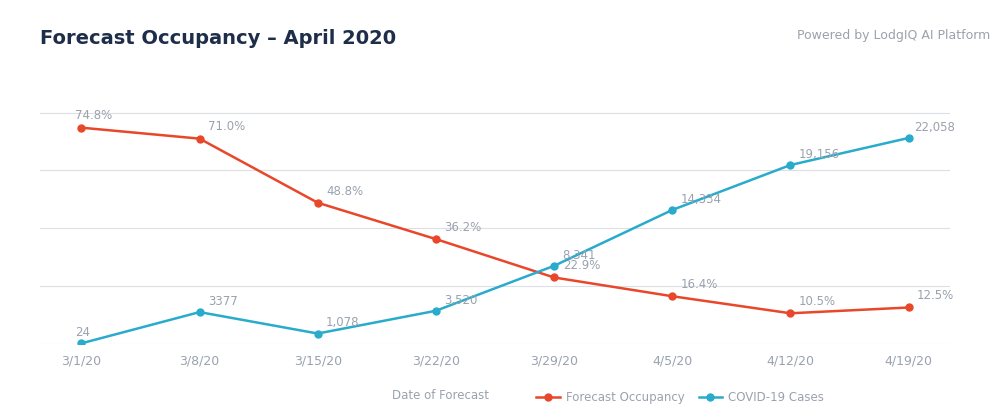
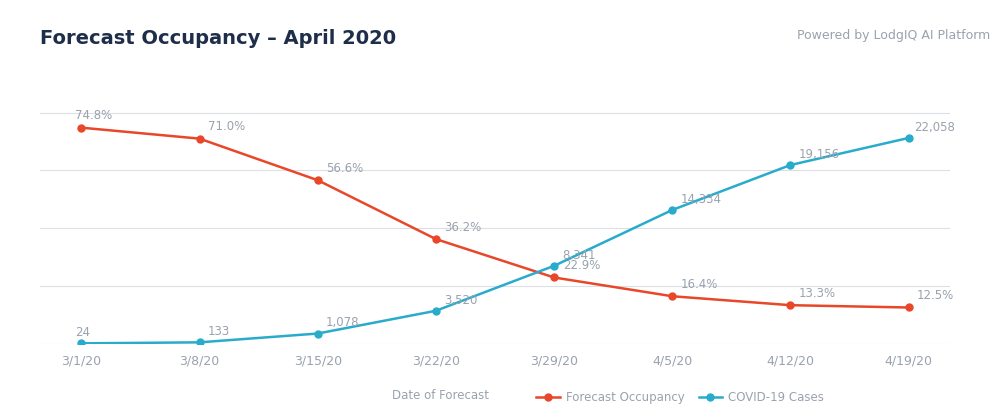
COVID-19 Cases/3/8/20: 3377 -> 133
Forecast Occupancy/3/15/20: 48.8% -> 56.6%
Forecast Occupancy/4/12/20: 10.5% -> 13.3%
